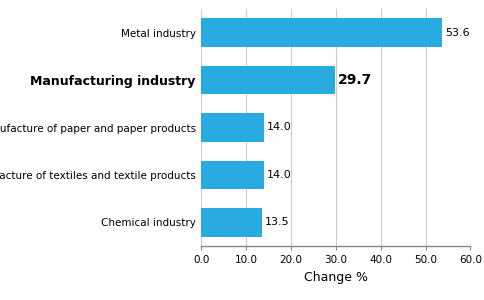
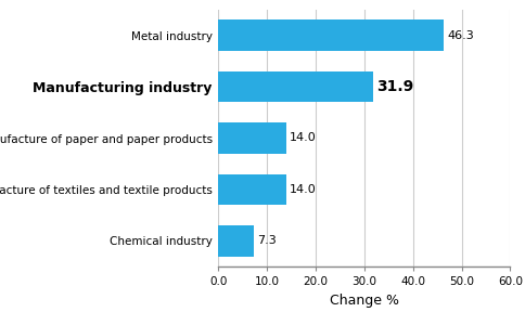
Metal industry: 53.6 -> 46.3
Manufacturing industry: 29.7 -> 31.9
Chemical industry: 13.5 -> 7.3
